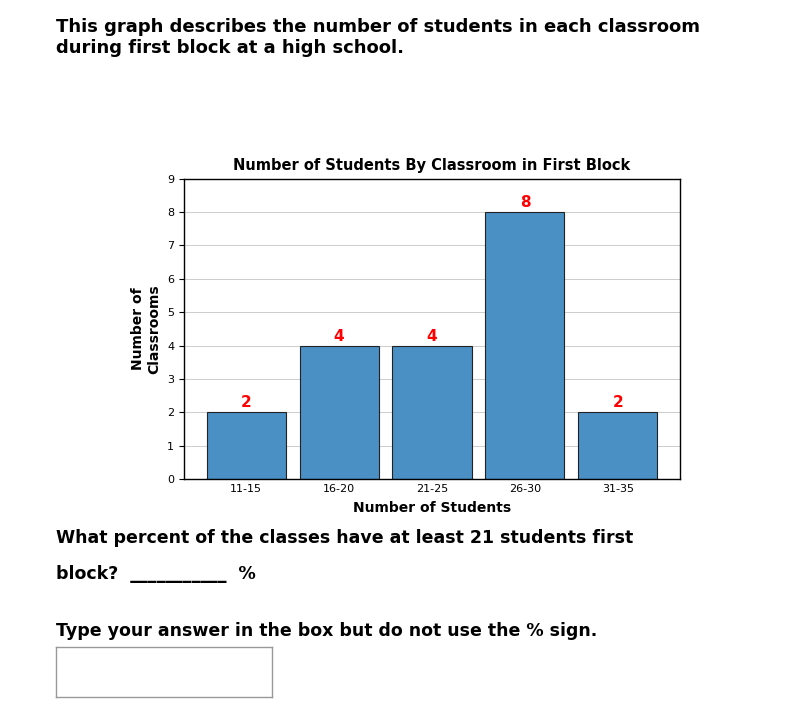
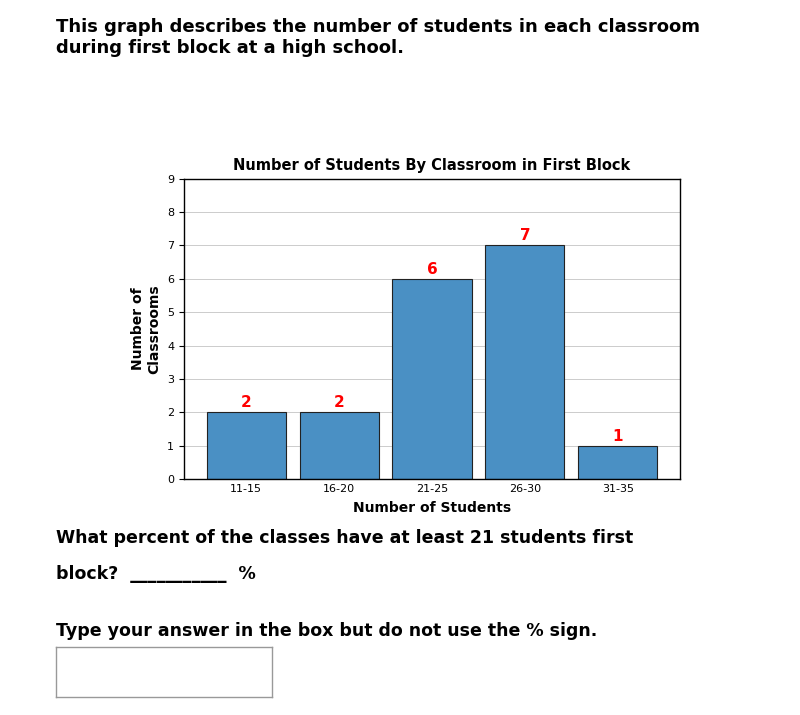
16-20: 4 -> 2
21-25: 4 -> 6
26-30: 8 -> 7
31-35: 2 -> 1
